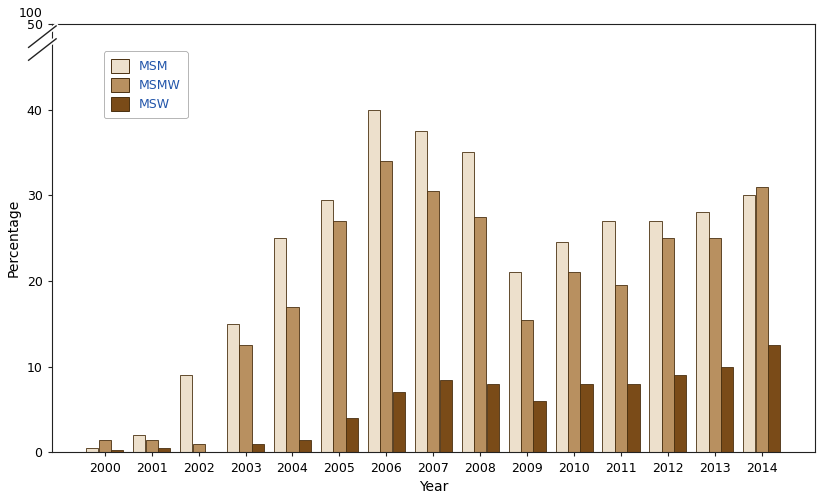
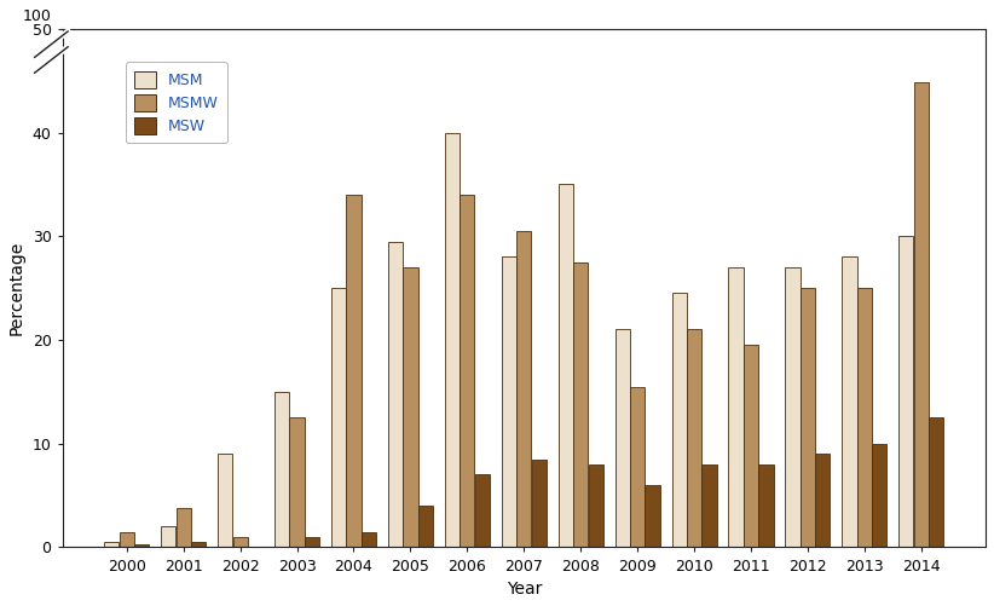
MSMW/2001: 1.5 -> 3.8
MSMW/2004: 17.0 -> 34.0
MSM/2007: 37.5 -> 28.0
MSMW/2014: 31.0 -> 44.8
